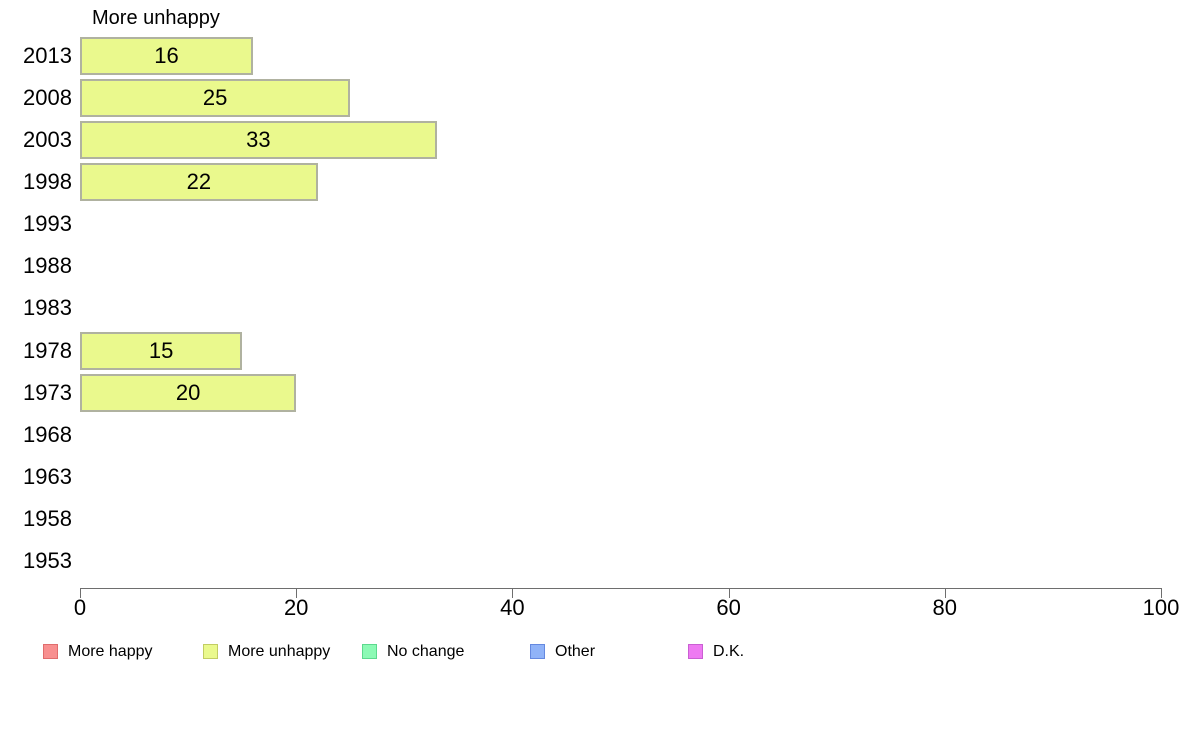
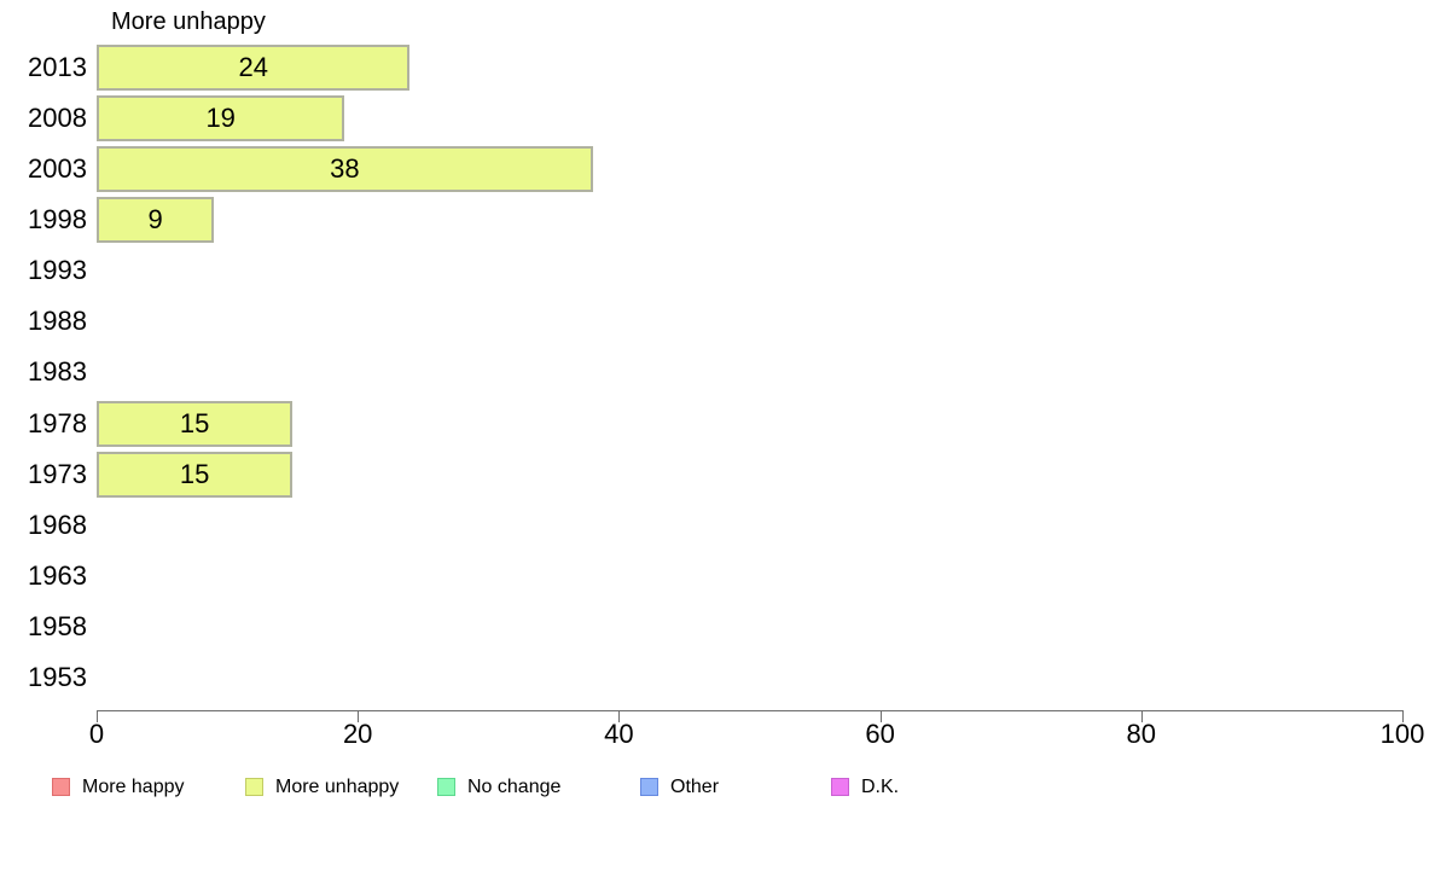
2013: 16 -> 24
2008: 25 -> 19
2003: 33 -> 38
1998: 22 -> 9
1973: 20 -> 15
